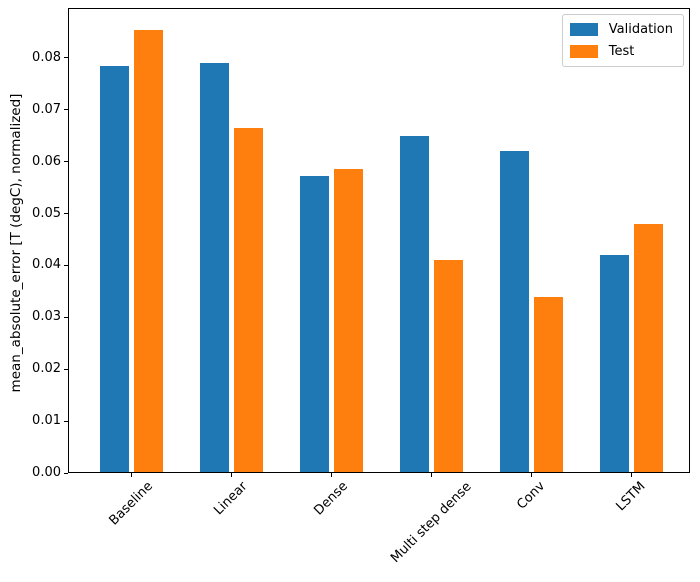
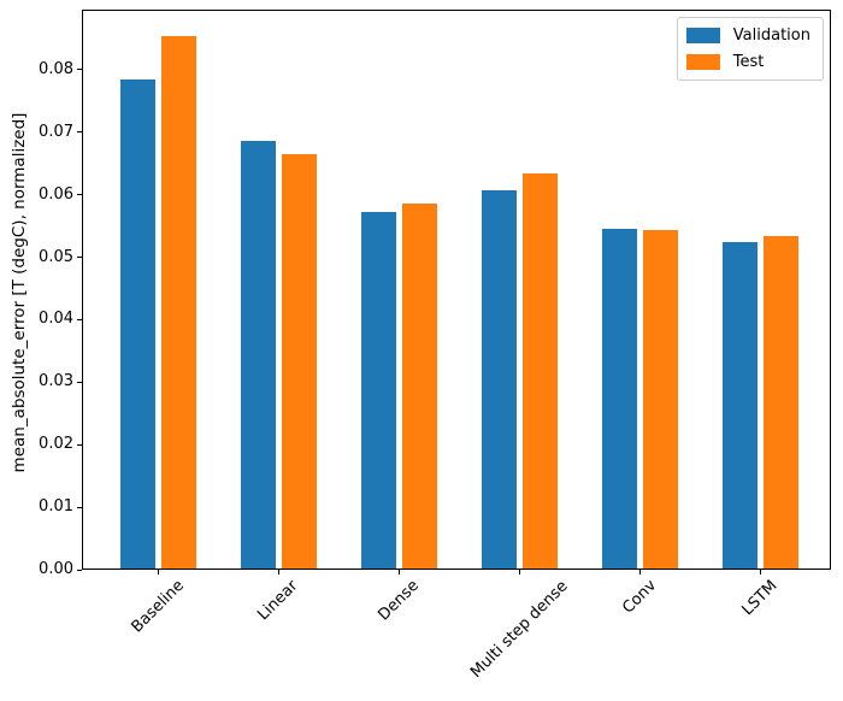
Validation/Linear: 0.079 -> 0.069
Validation/Multi step dense: 0.065 -> 0.061
Test/Multi step dense: 0.041 -> 0.064
Validation/Conv: 0.062 -> 0.055
Test/Conv: 0.034 -> 0.054
Validation/LSTM: 0.042 -> 0.052
Test/LSTM: 0.048 -> 0.053
